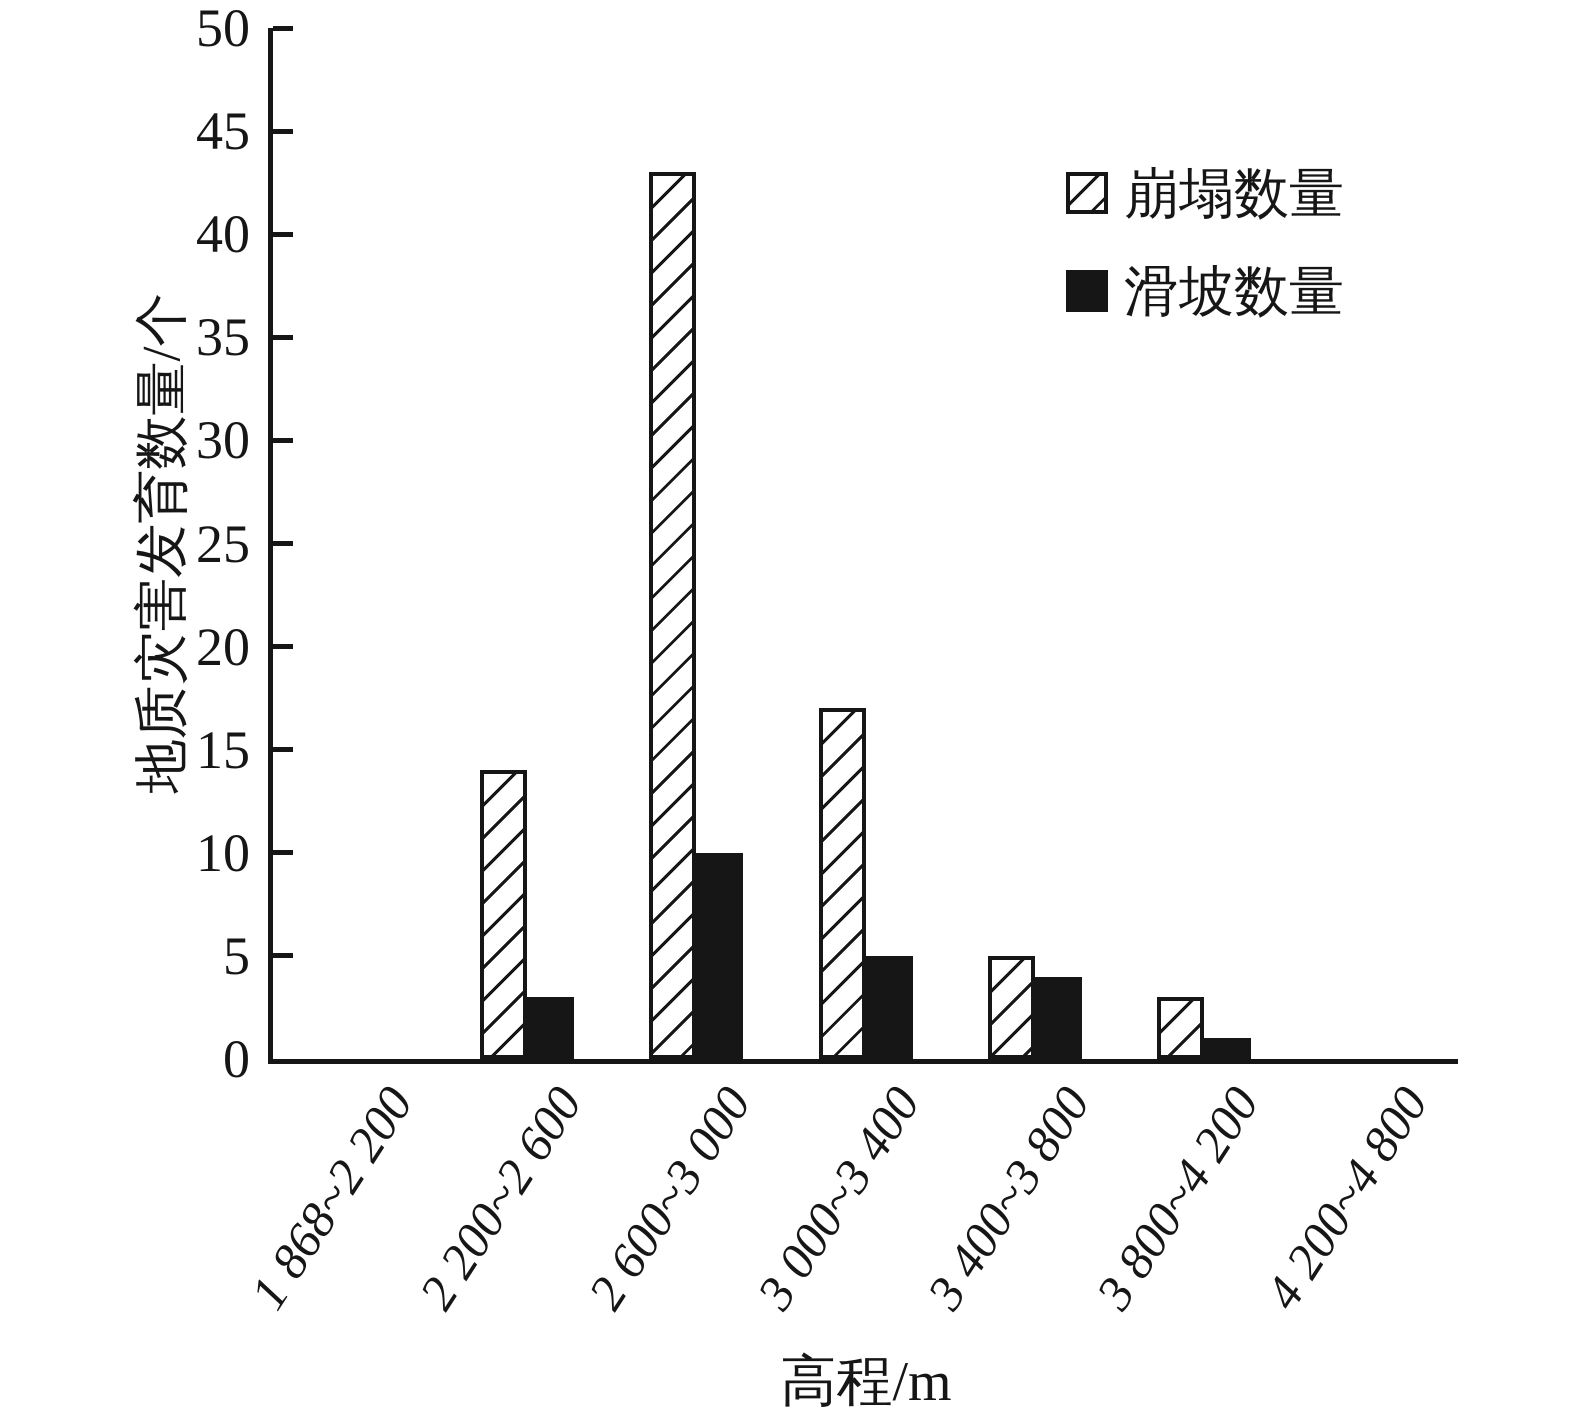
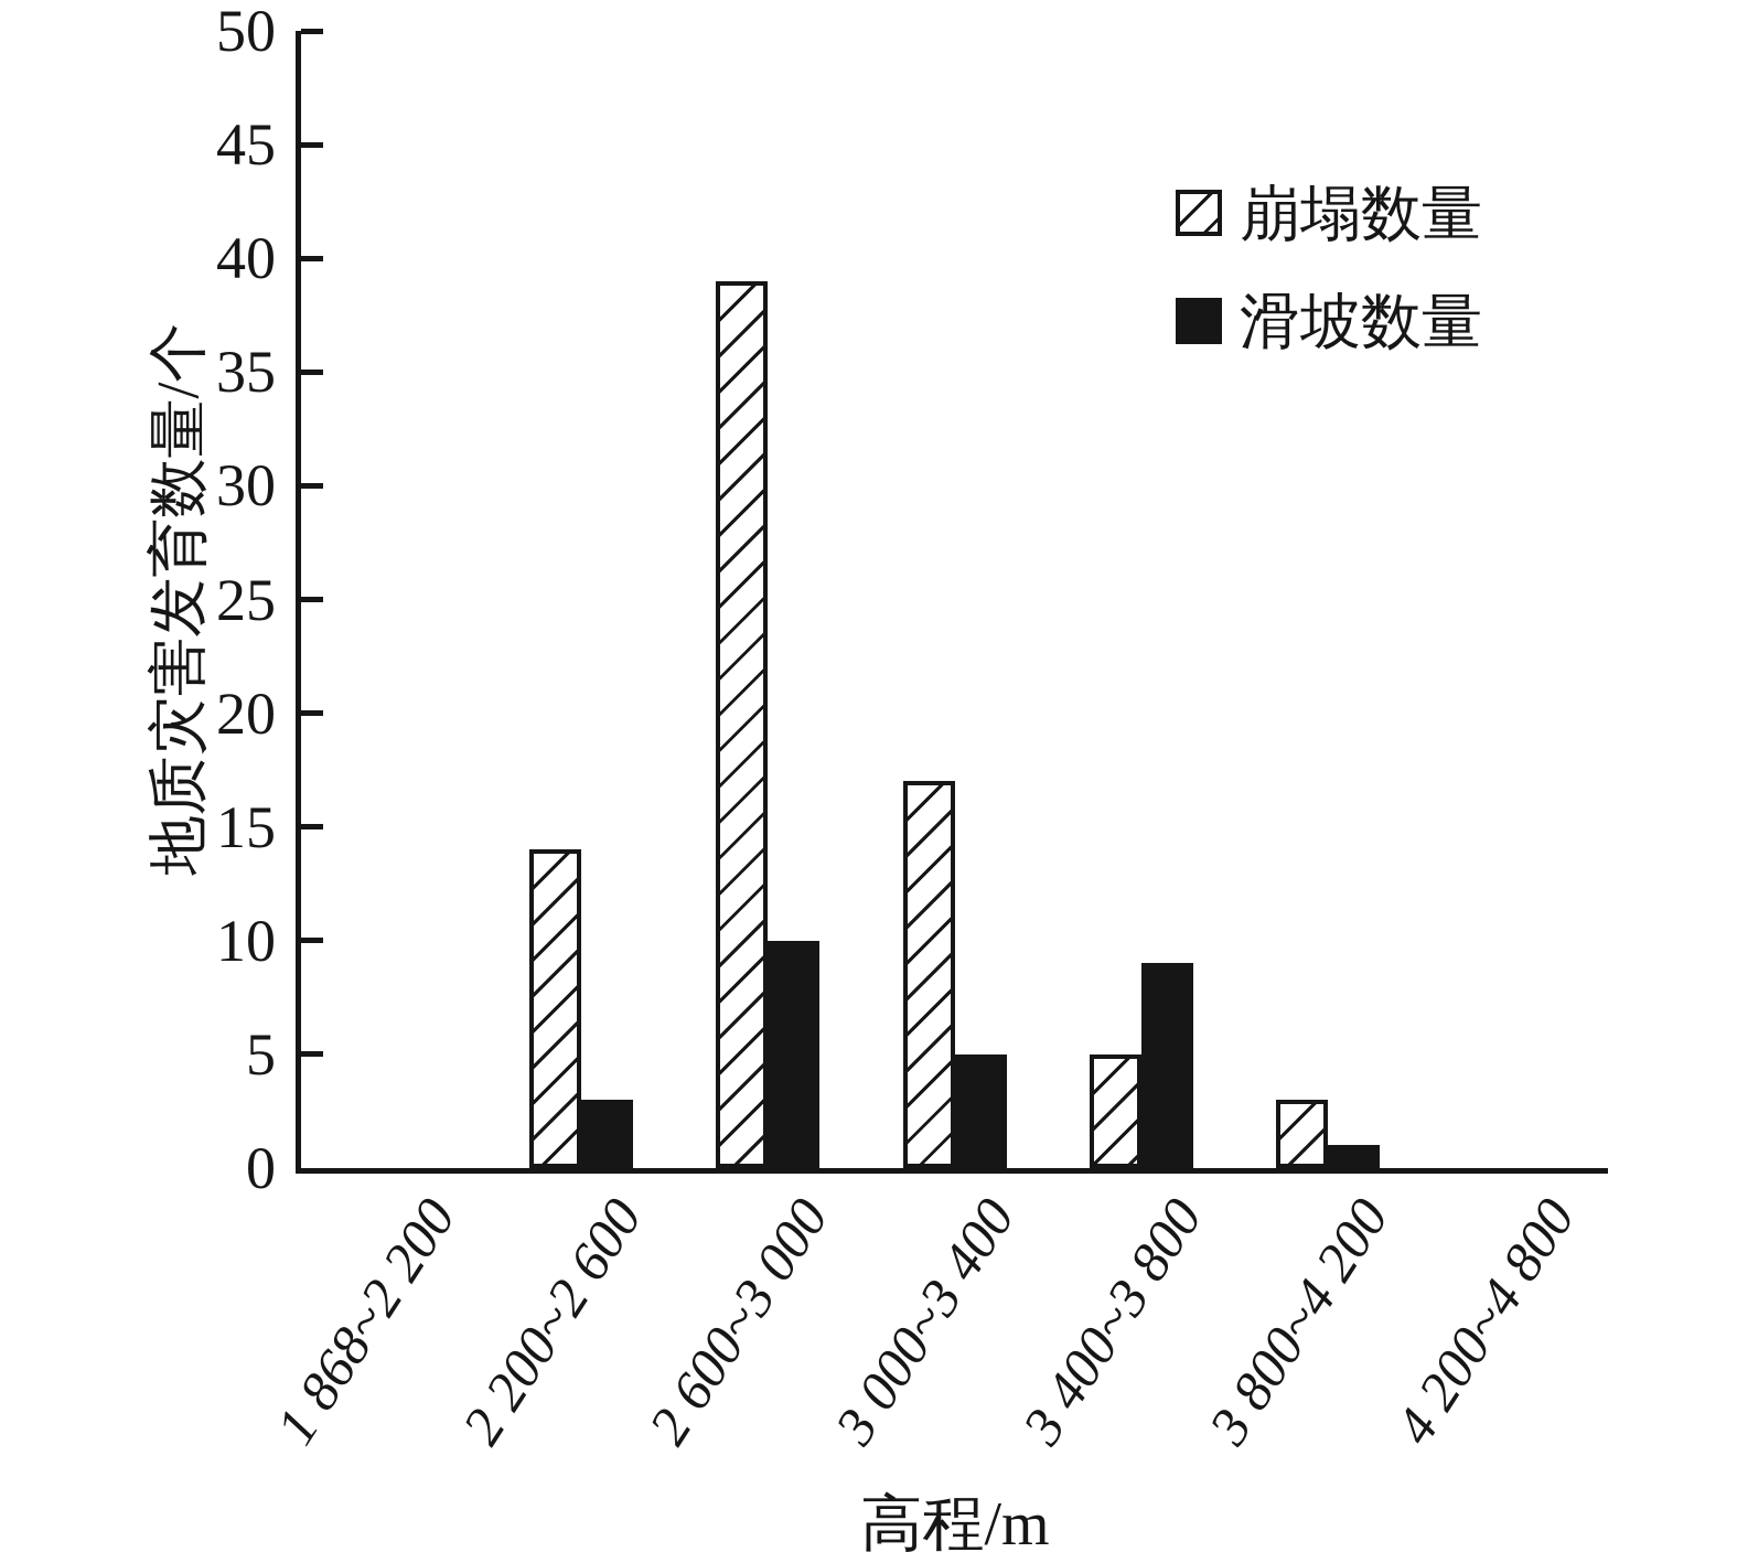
崩塌数量/2 600~3 000: 43 -> 39
滑坡数量/3 400~3 800: 4 -> 9
